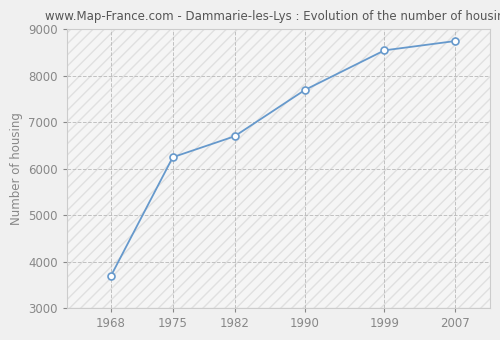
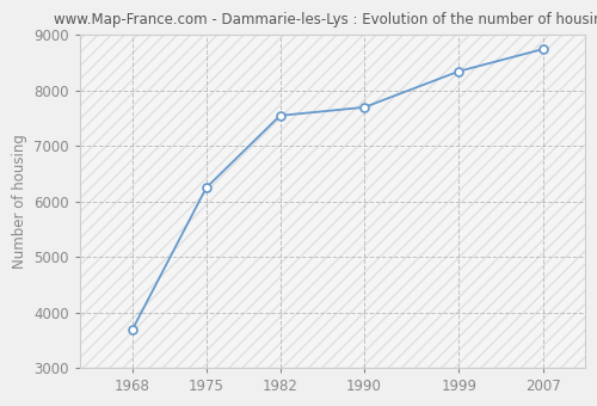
1982: 6700 -> 7550
1999: 8550 -> 8350
